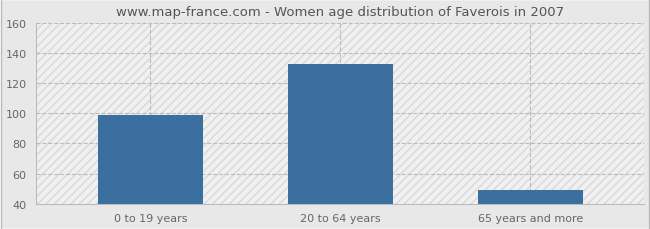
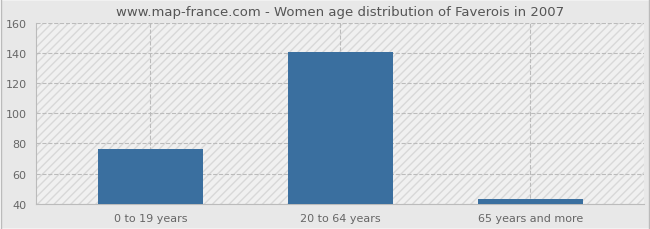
0 to 19 years: 99 -> 76
20 to 64 years: 133 -> 141
65 years and more: 49 -> 43
